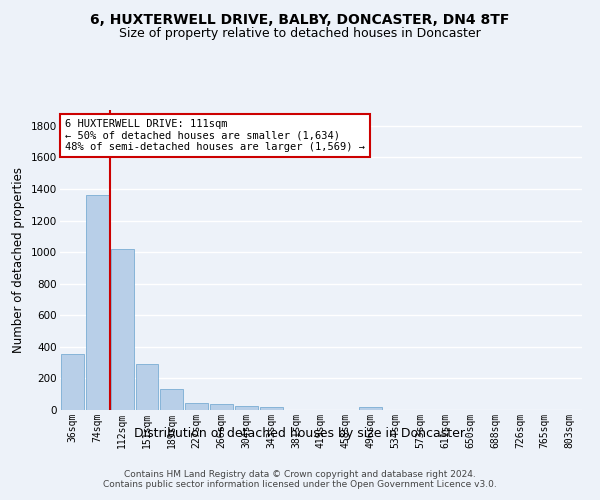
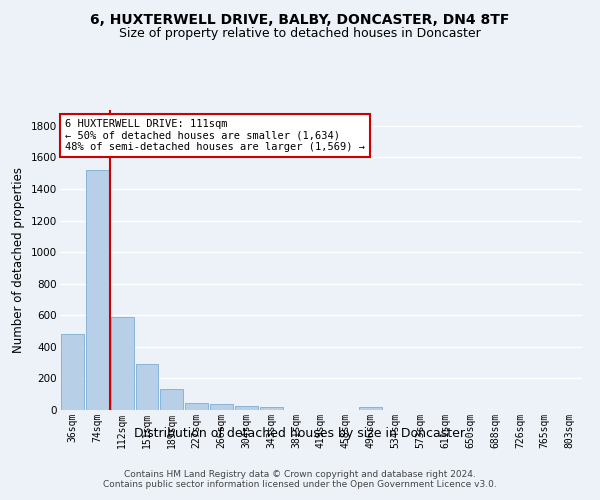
36sqm: 360 -> 480
74sqm: 1360 -> 1520
112sqm: 1020 -> 590
